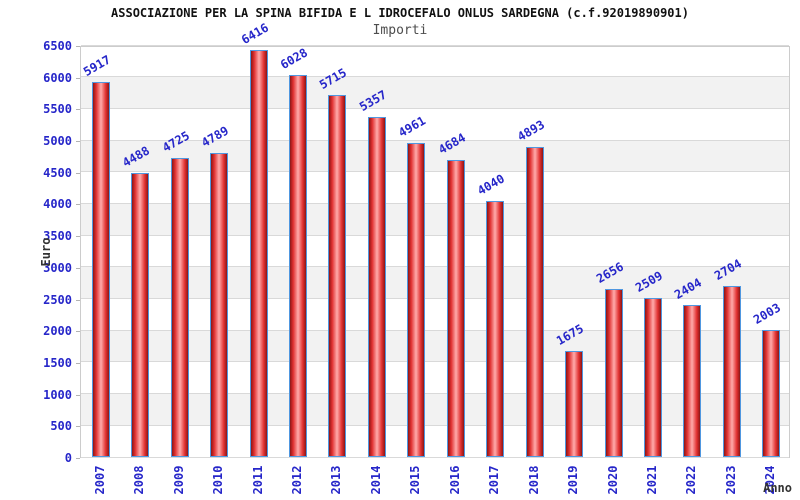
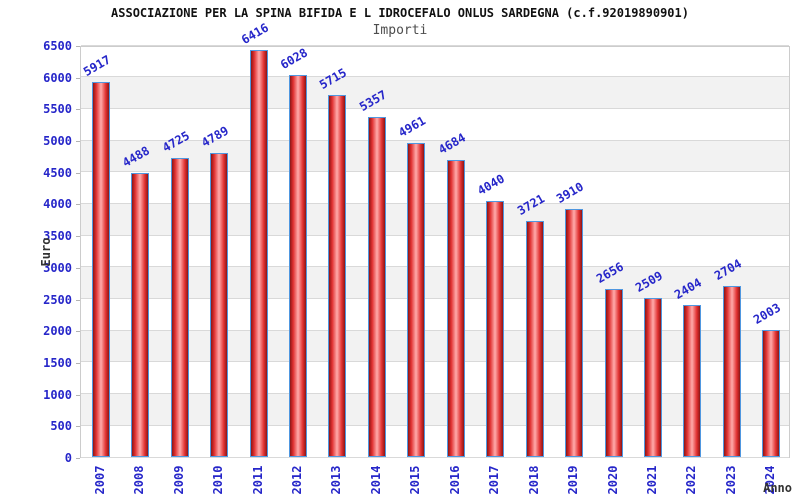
2018: 4893 -> 3721
2019: 1675 -> 3910
